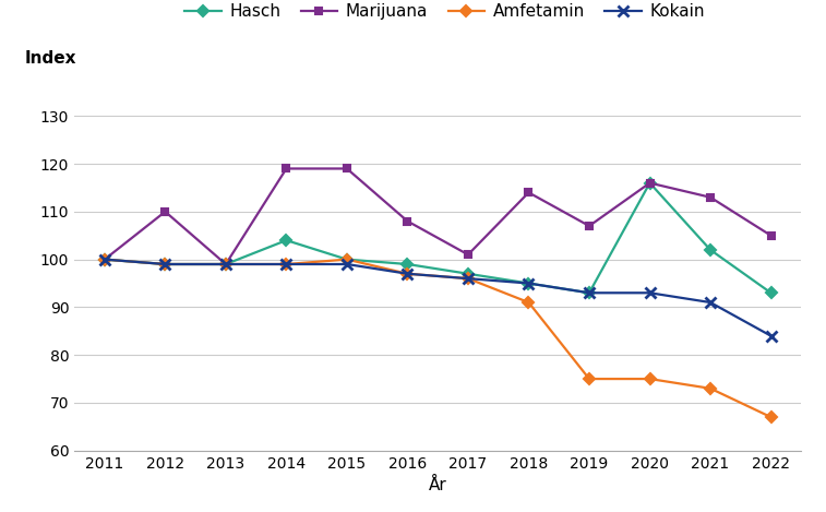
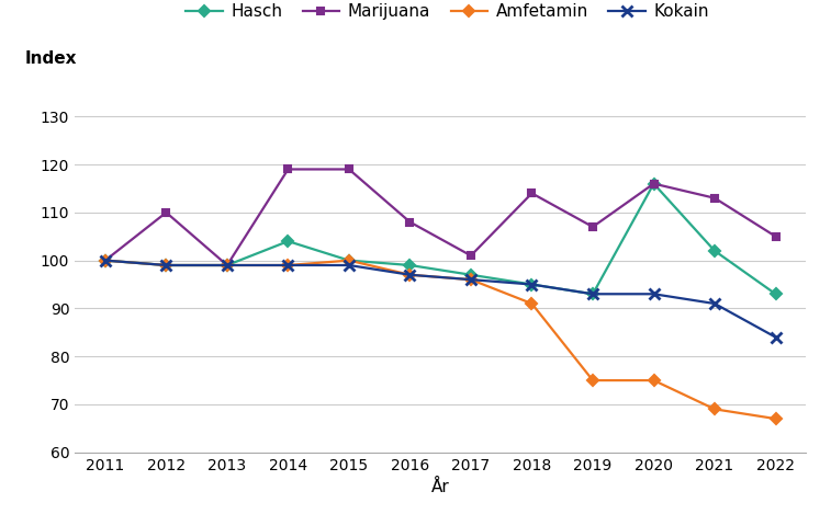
Amfetamin/2021: 73 -> 69
